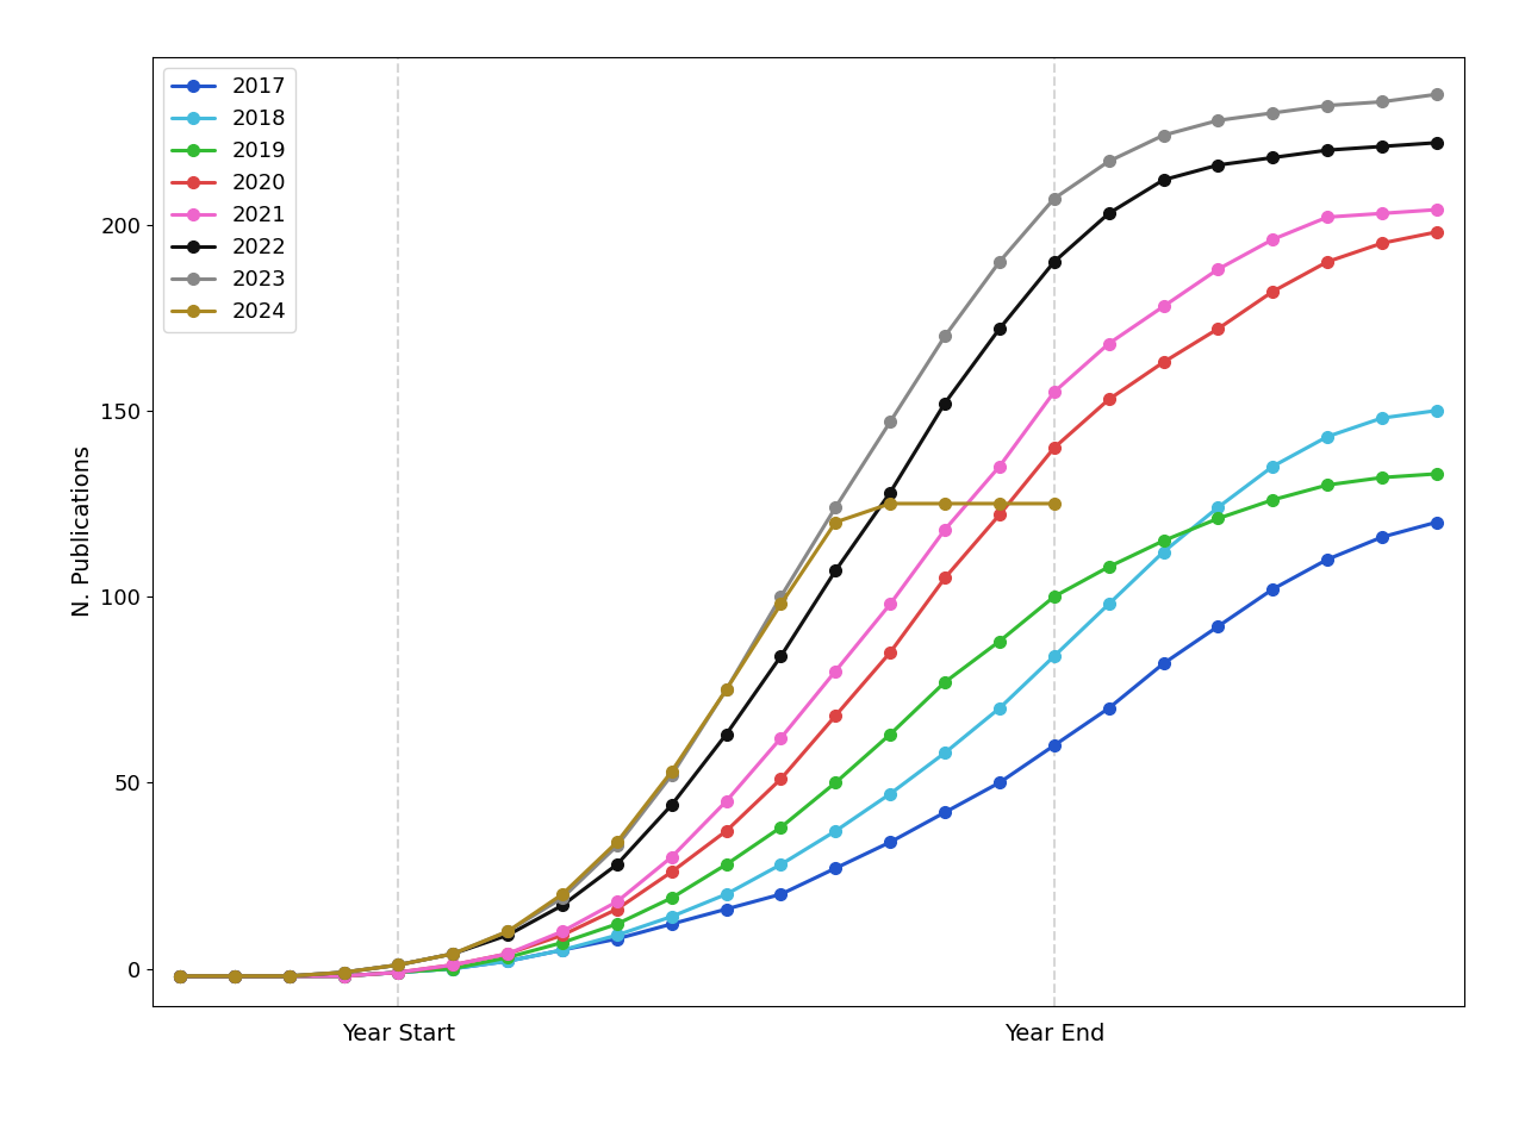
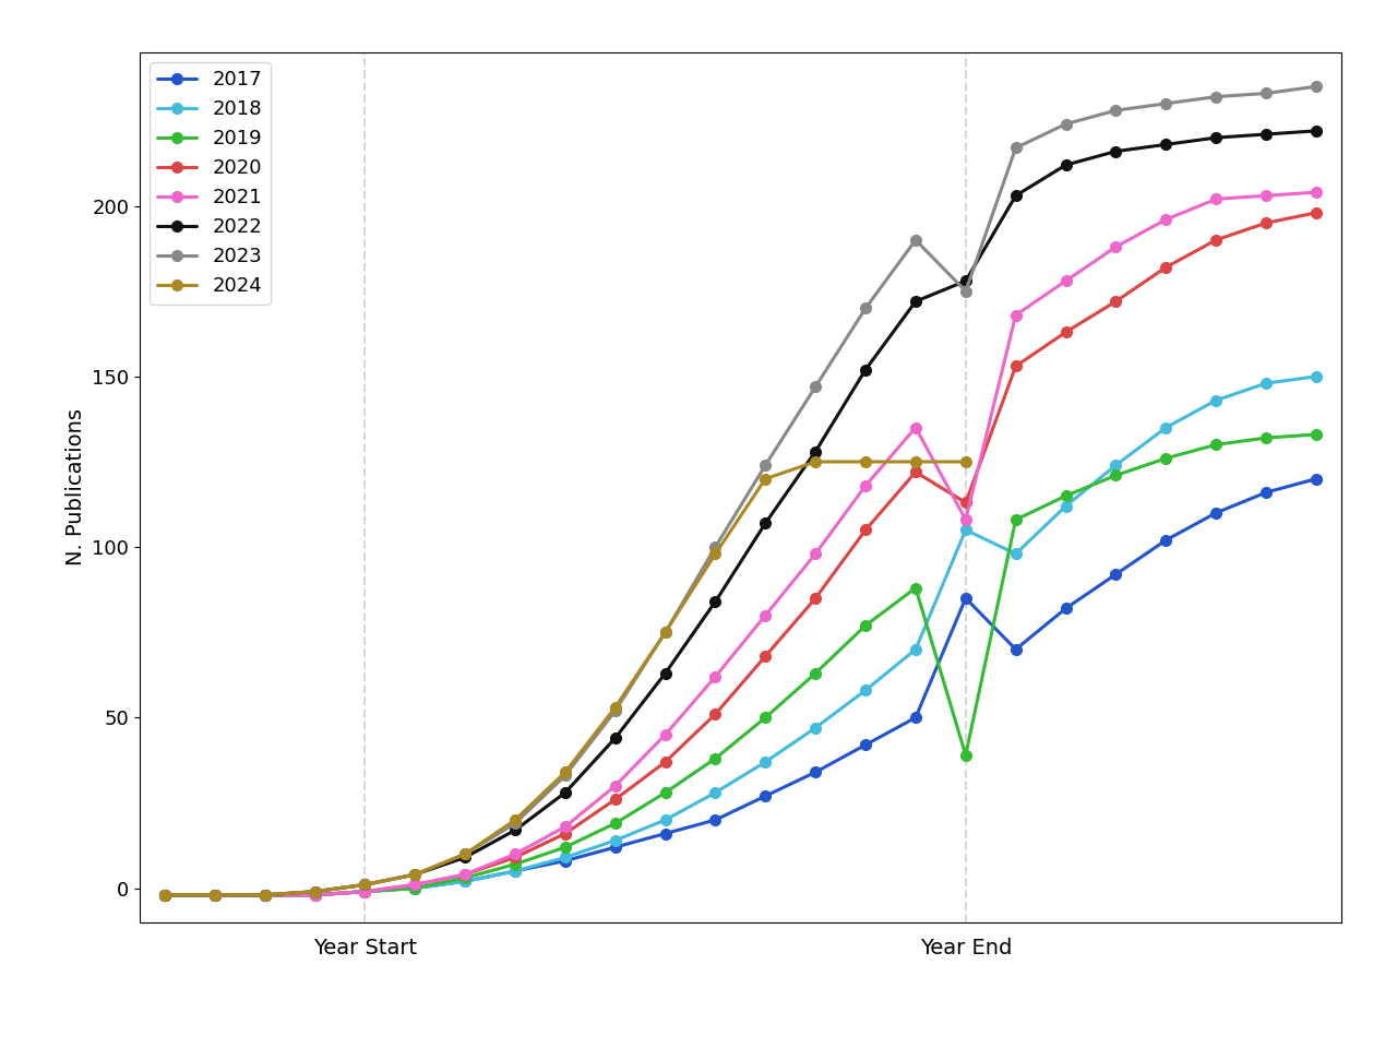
2017/Year End: 60 -> 85
2018/Year End: 84 -> 105
2019/Year End: 100 -> 39
2020/Year End: 140 -> 113
2021/Year End: 155 -> 108
2022/Year End: 190 -> 178
2023/Year End: 207 -> 175
